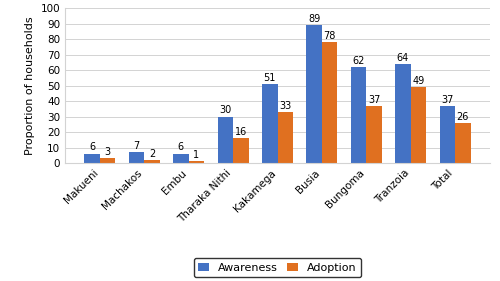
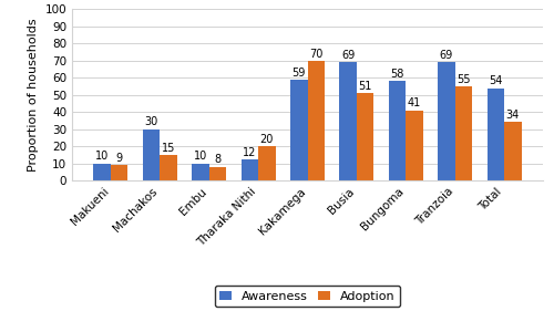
Awareness/Makueni: 6 -> 10
Adoption/Makueni: 3 -> 9
Awareness/Machakos: 7 -> 30
Adoption/Machakos: 2 -> 15
Awareness/Embu: 6 -> 10
Adoption/Embu: 1 -> 8
Awareness/Tharaka Nithi: 30 -> 12
Adoption/Tharaka Nithi: 16 -> 20
Awareness/Kakamega: 51 -> 59
Adoption/Kakamega: 33 -> 70
Awareness/Busia: 89 -> 69
Adoption/Busia: 78 -> 51
Awareness/Bungoma: 62 -> 58
Adoption/Bungoma: 37 -> 41
Awareness/Tranzoia: 64 -> 69
Adoption/Tranzoia: 49 -> 55
Awareness/Total: 37 -> 54
Adoption/Total: 26 -> 34
